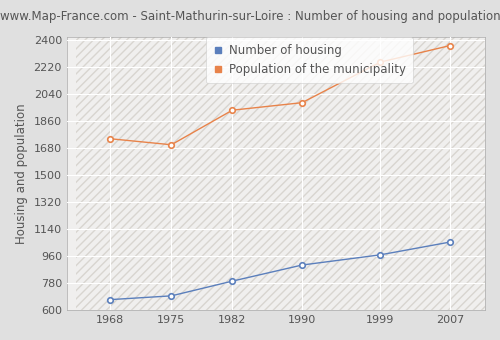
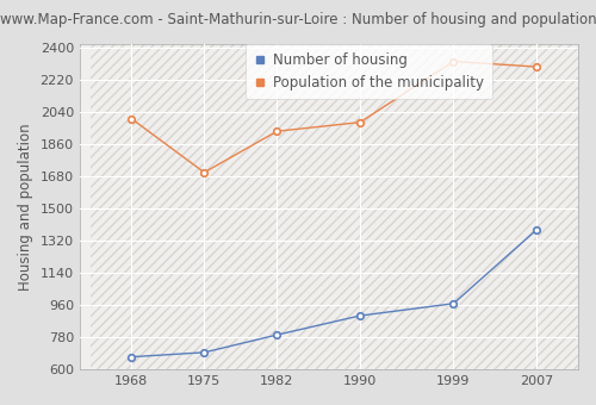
Population of the municipality/1968: 1740 -> 2000
Population of the municipality/1999: 2250 -> 2320
Number of housing/2007: 1050 -> 1380
Population of the municipality/2007: 2360 -> 2290
